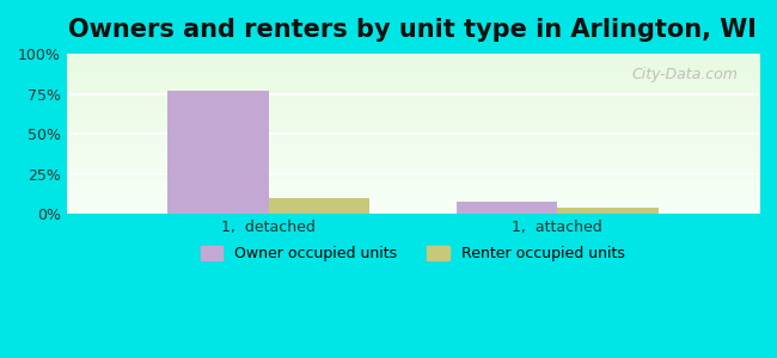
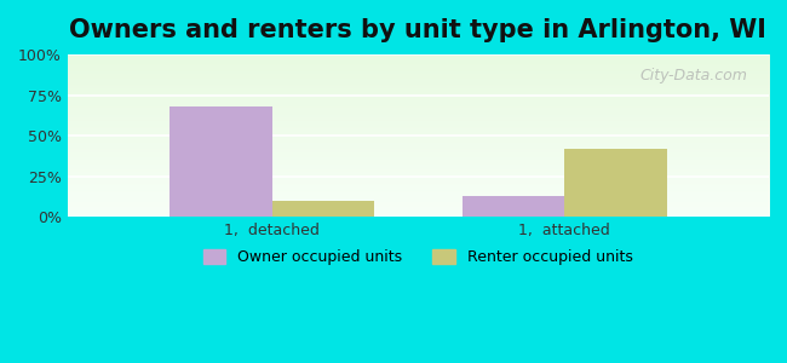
Owner occupied units/1, detached: 77% -> 68%
Owner occupied units/1, attached: 8% -> 13%
Renter occupied units/1, attached: 4% -> 42%
